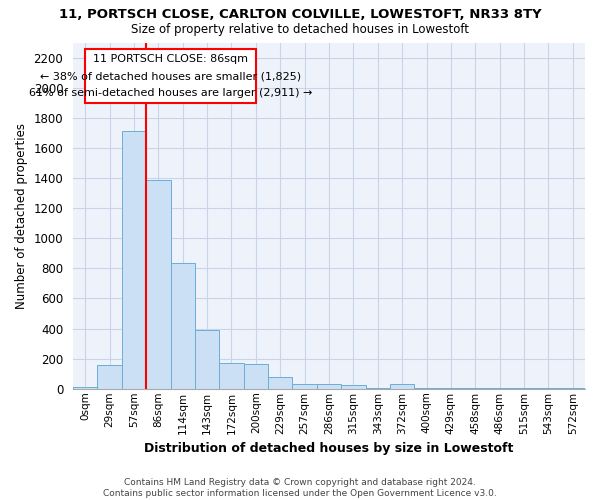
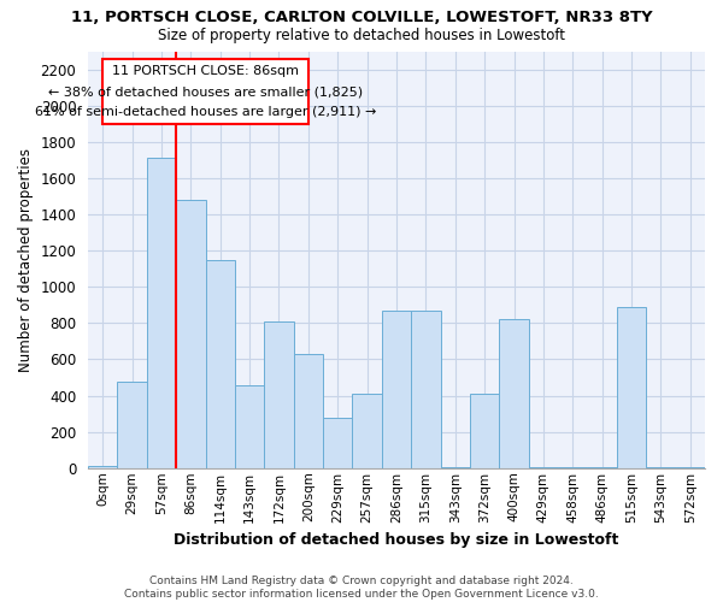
29sqm: 160 -> 480
86sqm: 1390 -> 1480
114sqm: 840 -> 1150
143sqm: 390 -> 460
172sqm: 170 -> 810
200sqm: 160 -> 630
229sqm: 80 -> 280
257sqm: 30 -> 410
286sqm: 30 -> 870
315sqm: 20 -> 870
372sqm: 30 -> 410
400sqm: 0 -> 820
515sqm: 0 -> 890
